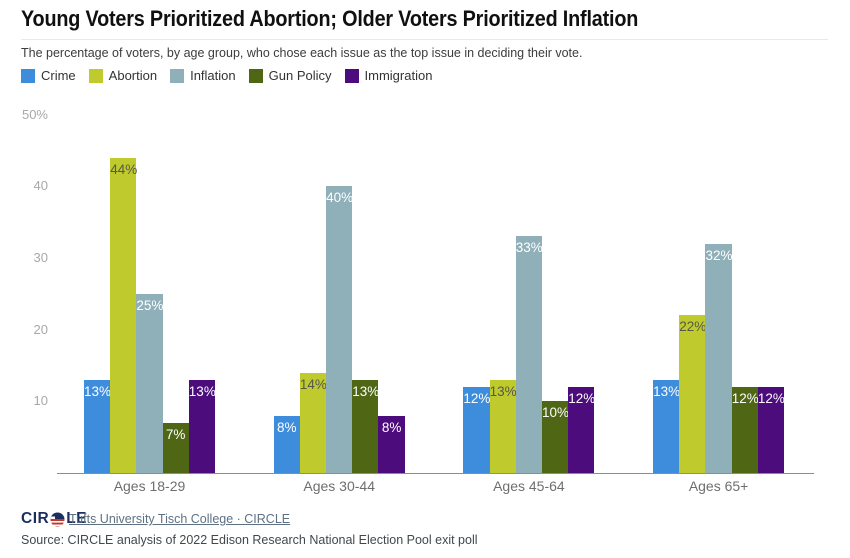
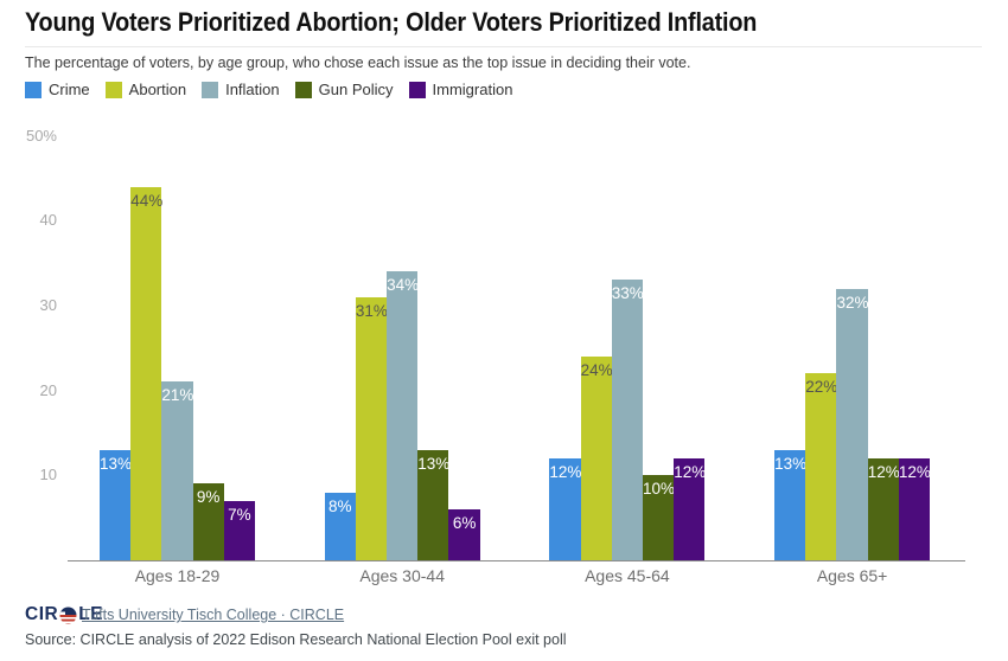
Inflation/Ages 18-29: 25% -> 21%
Gun Policy/Ages 18-29: 7% -> 9%
Immigration/Ages 18-29: 13% -> 7%
Abortion/Ages 30-44: 14% -> 31%
Inflation/Ages 30-44: 40% -> 34%
Immigration/Ages 30-44: 8% -> 6%
Abortion/Ages 45-64: 13% -> 24%
